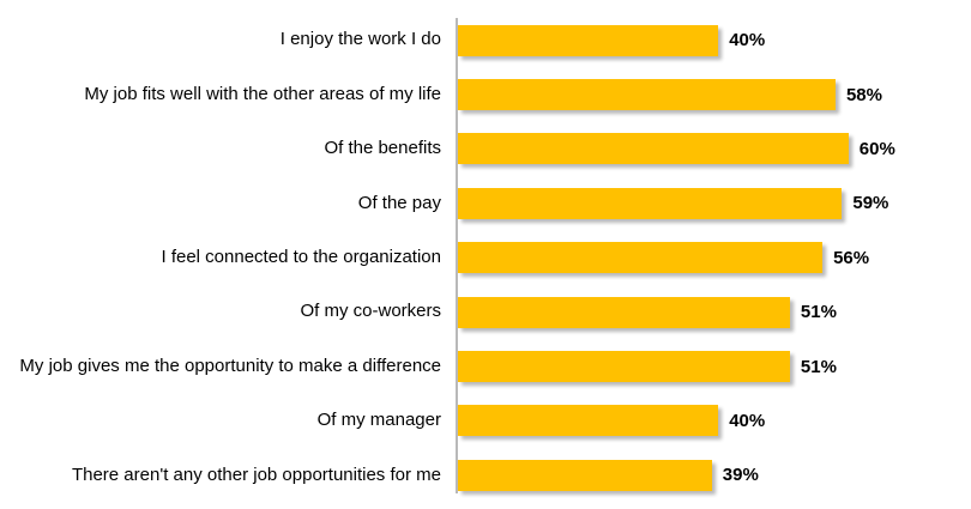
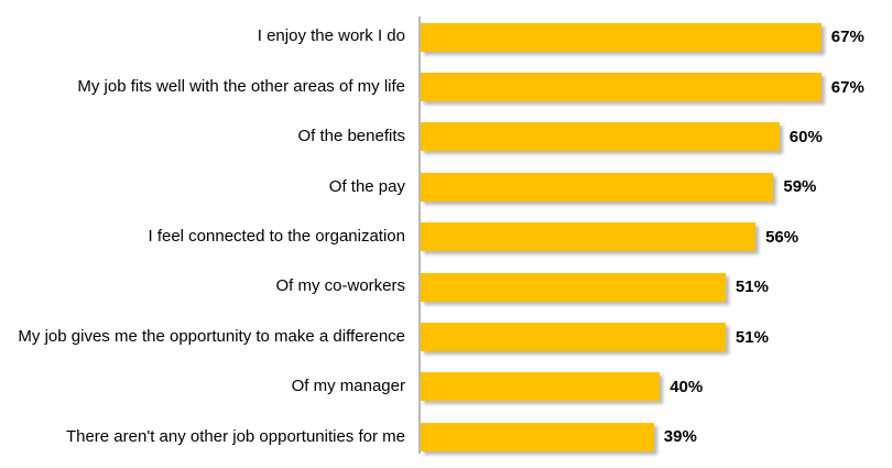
I enjoy the work I do: 40% -> 67%
My job fits well with the other areas of my life: 58% -> 67%
